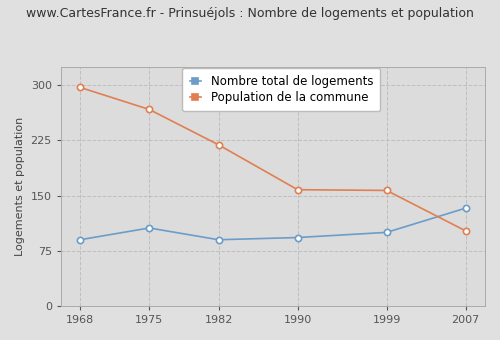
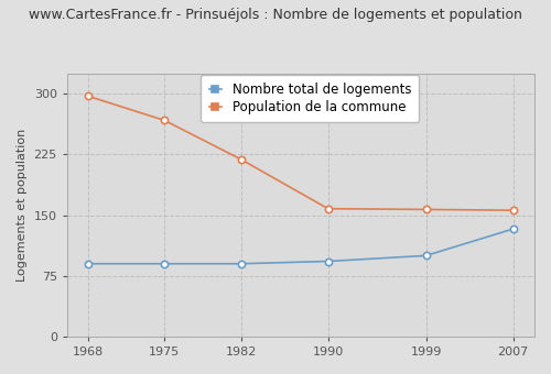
Nombre total de logements/1975: 106 -> 90
Population de la commune/2007: 102 -> 156
